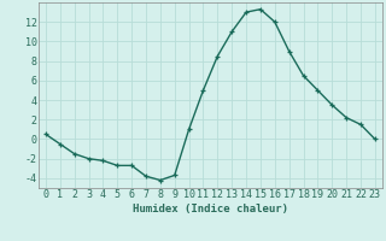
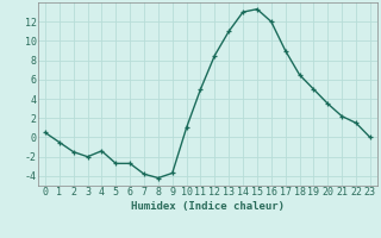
4: -2.2 -> -1.4
